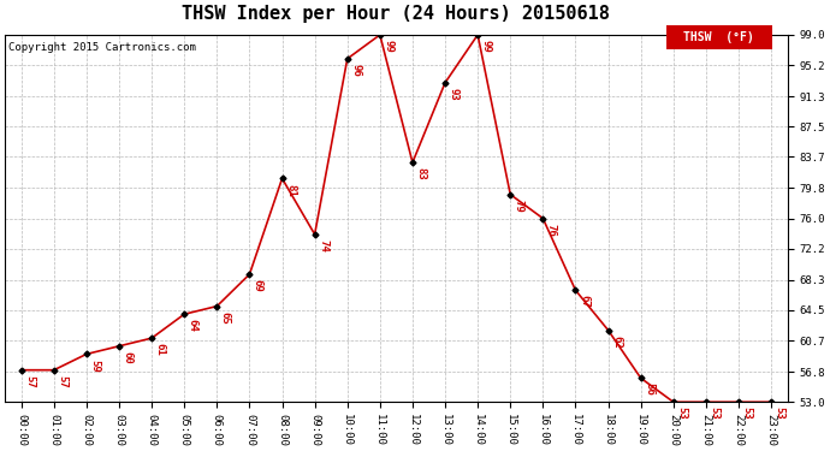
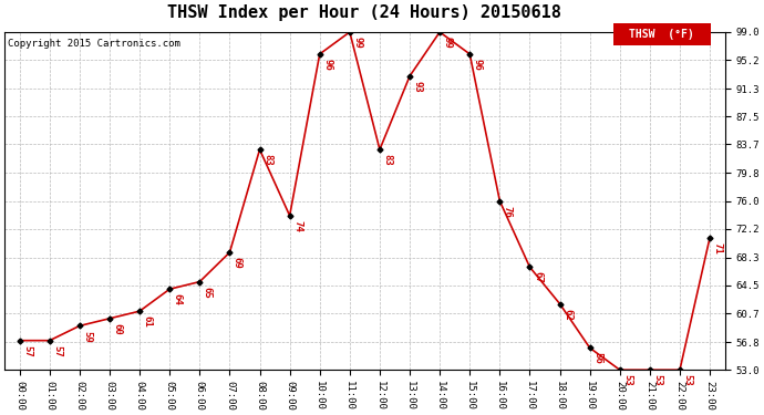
08:00: 81 -> 83
15:00: 79 -> 96
23:00: 53 -> 71
